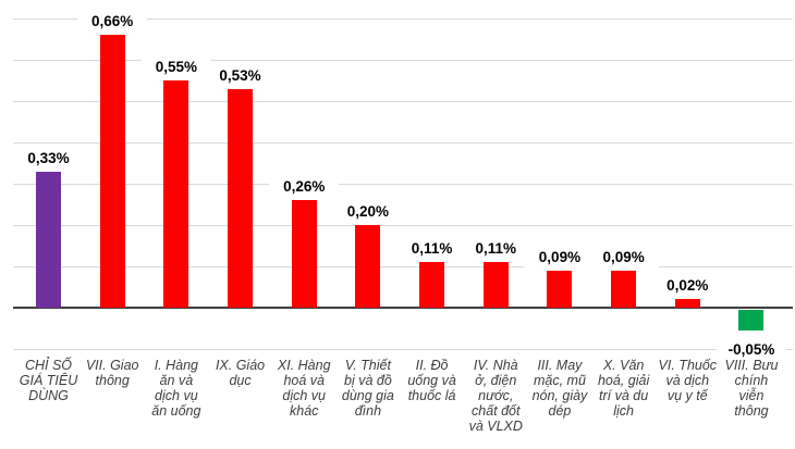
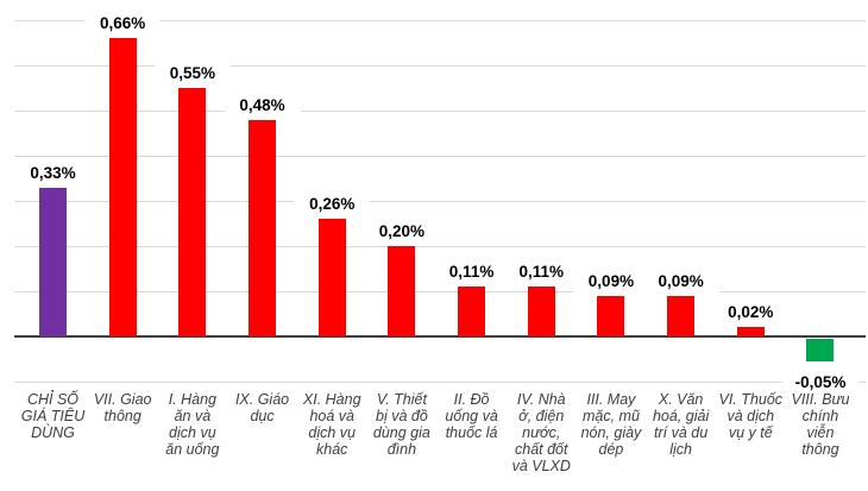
IX. Giáo dục: 0,53% -> 0,48%
